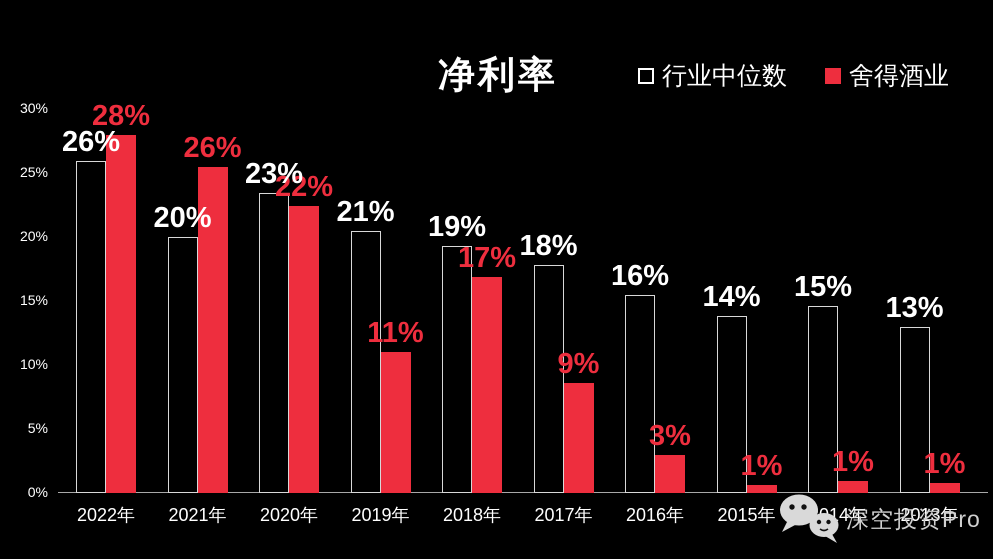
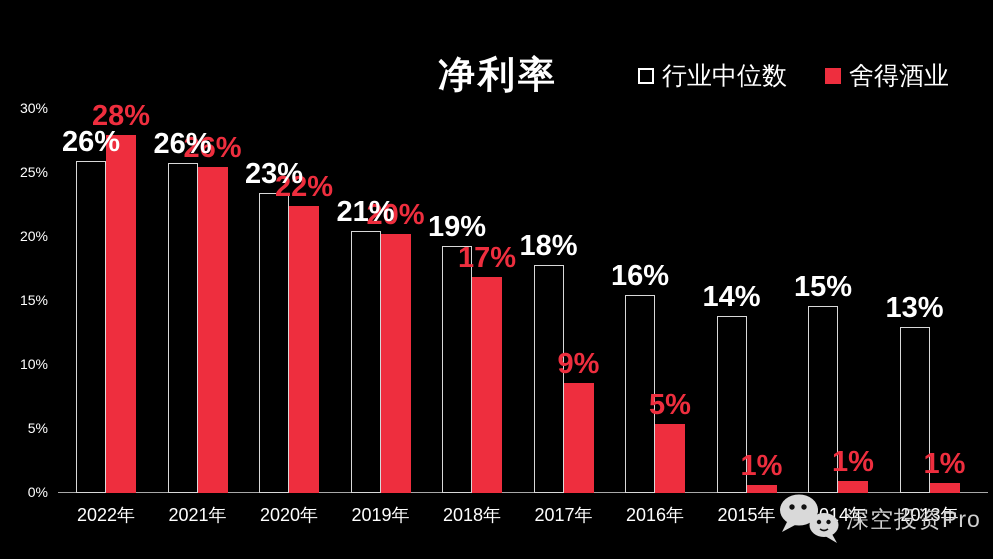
行业中位数/2021年: 20% -> 26%
舍得酒业/2019年: 11% -> 20%
舍得酒业/2016年: 3% -> 5%
